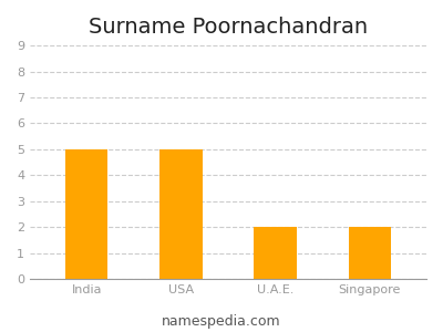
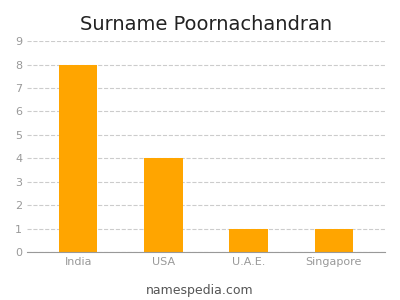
India: 5 -> 8
USA: 5 -> 4
U.A.E.: 2 -> 1
Singapore: 2 -> 1
